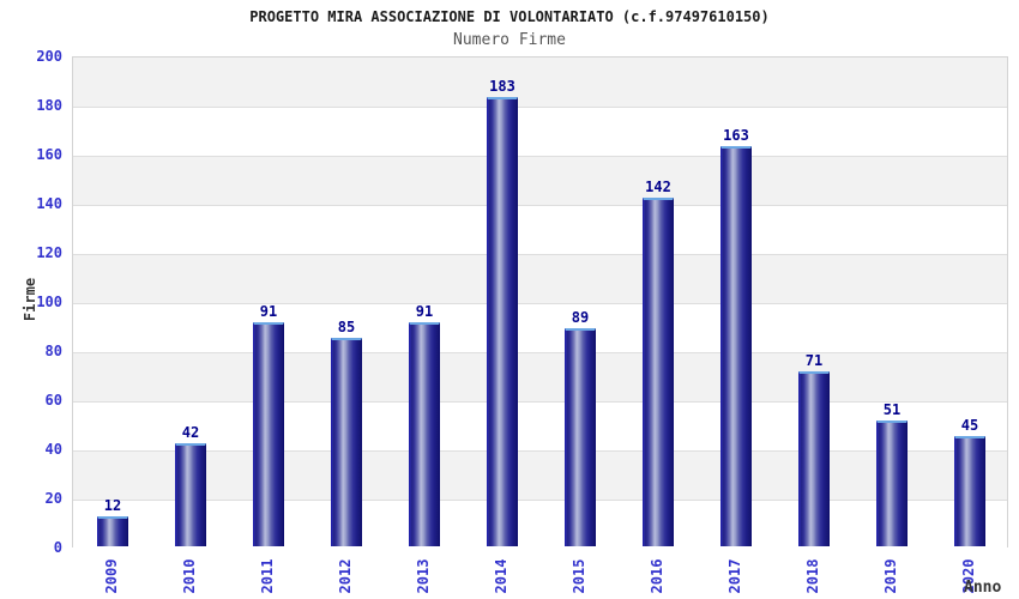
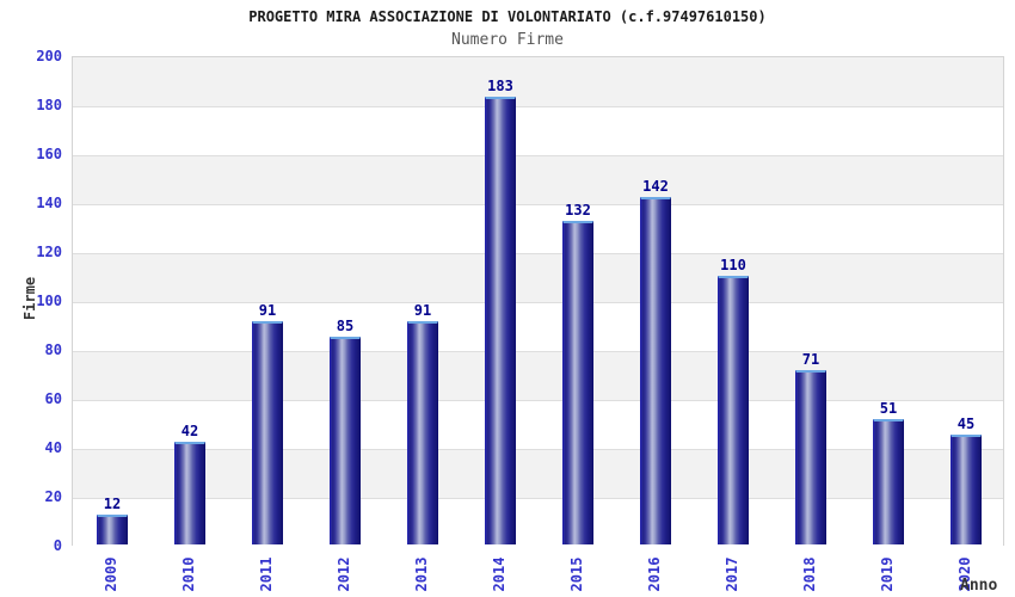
2015: 89 -> 132
2017: 163 -> 110
